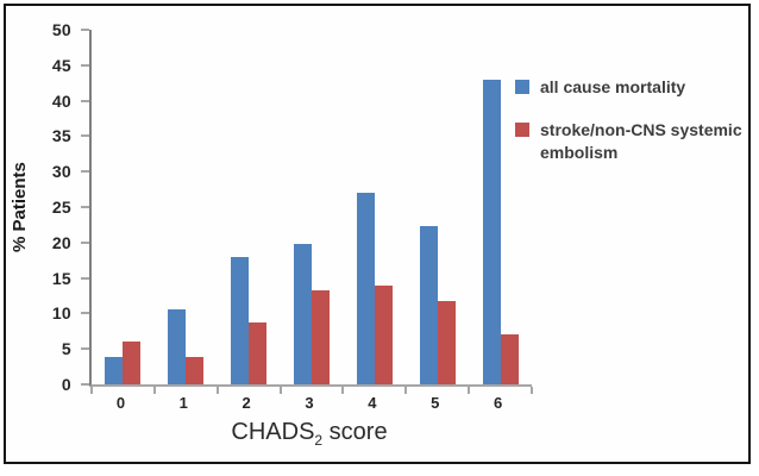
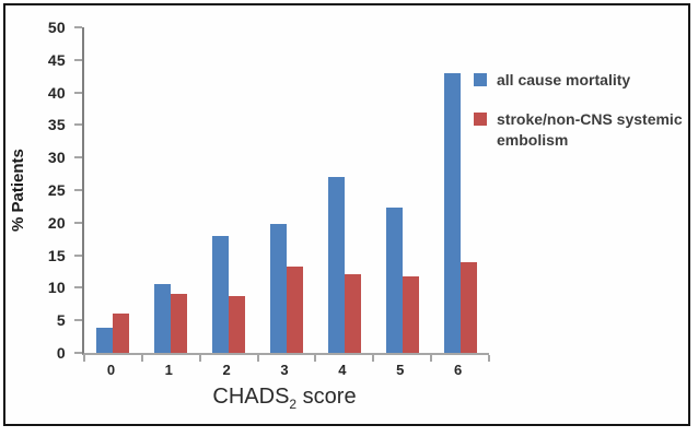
stroke/non-CNS systemic embolism/1: 4 -> 9
stroke/non-CNS systemic embolism/4: 14 -> 12
stroke/non-CNS systemic embolism/6: 7 -> 14
